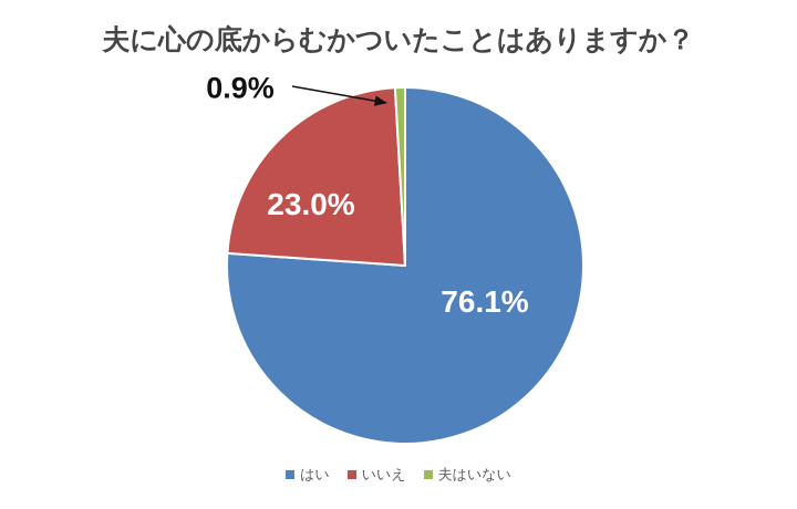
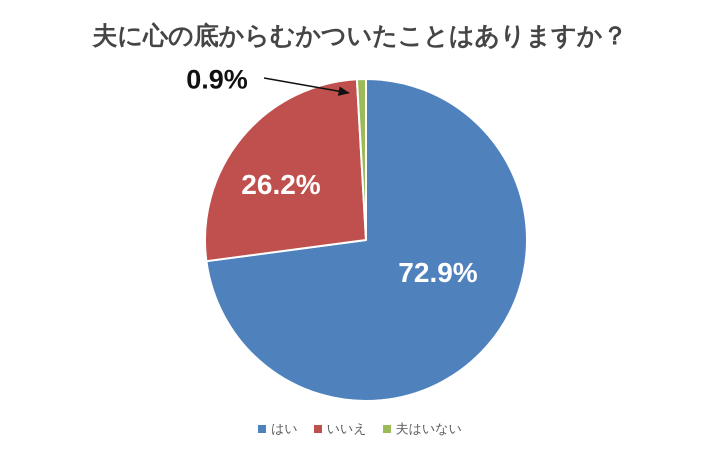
はい: 76.1% -> 72.9%
いいえ: 23.0% -> 26.2%
